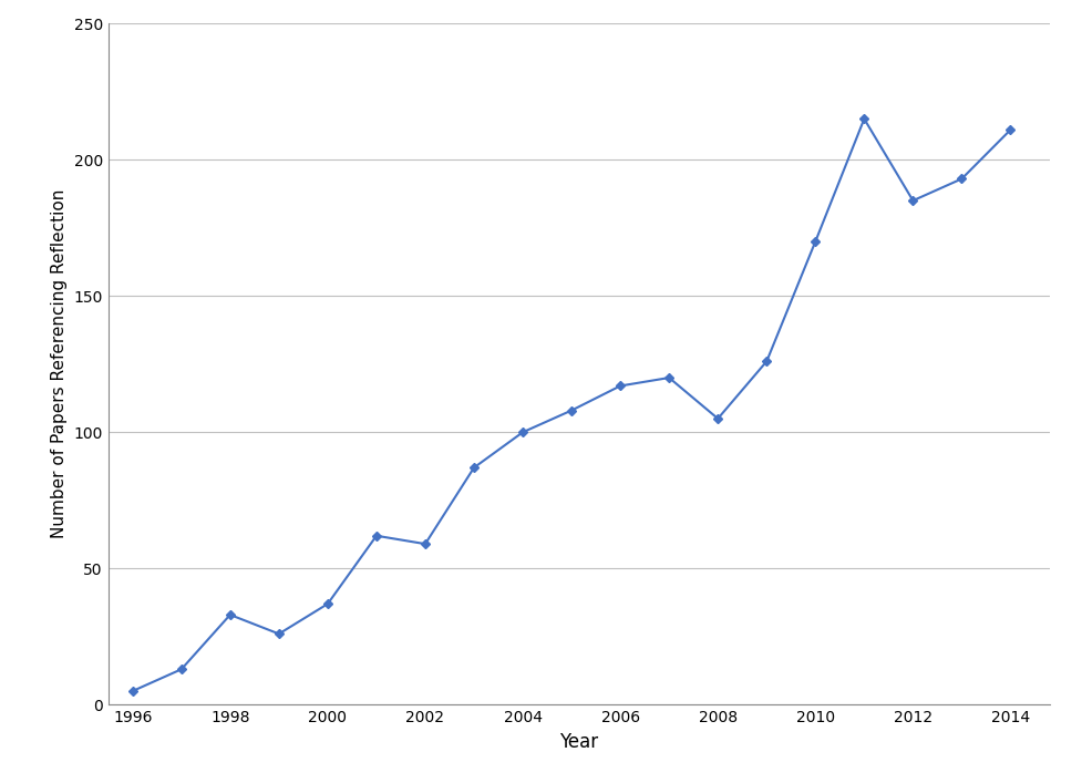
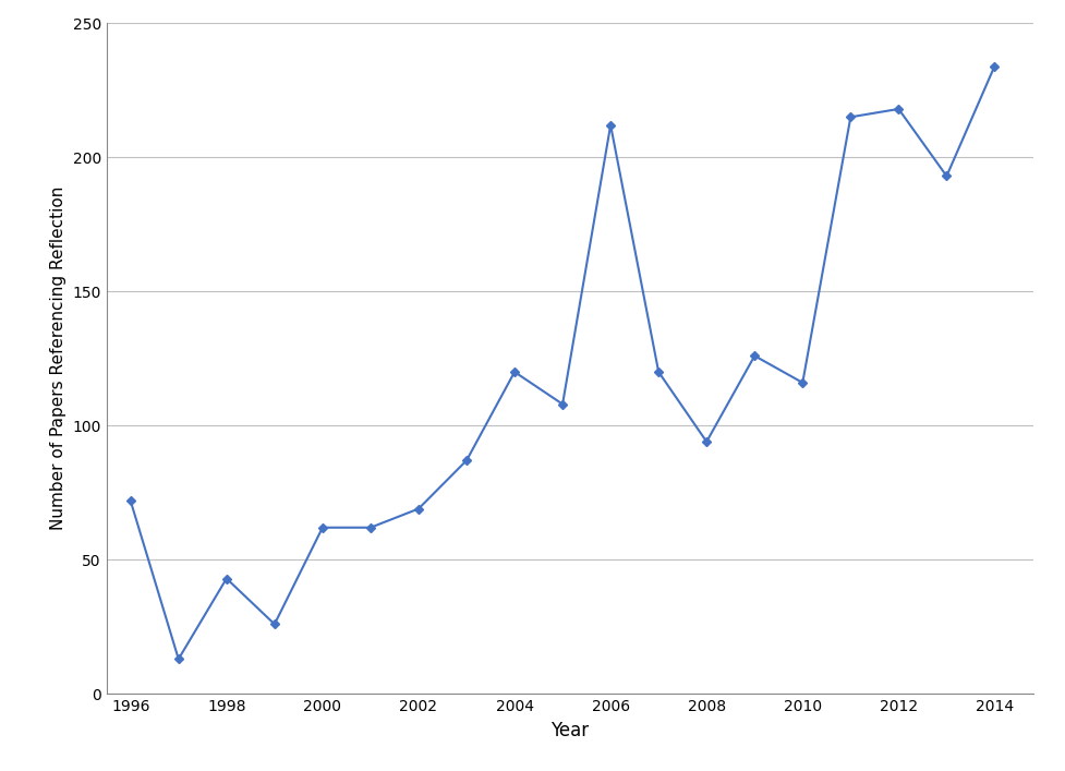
1996: 5 -> 72
1998: 33 -> 43
2000: 37 -> 62
2002: 59 -> 69
2004: 100 -> 120
2006: 117 -> 212
2008: 105 -> 94
2010: 170 -> 116
2012: 185 -> 218
2014: 211 -> 234
